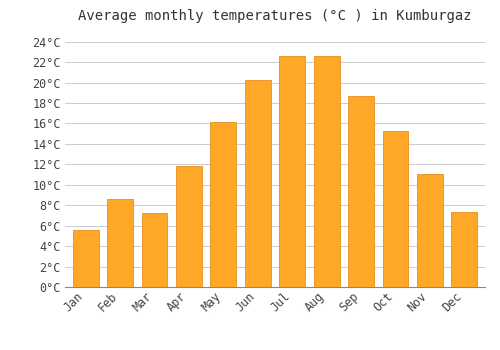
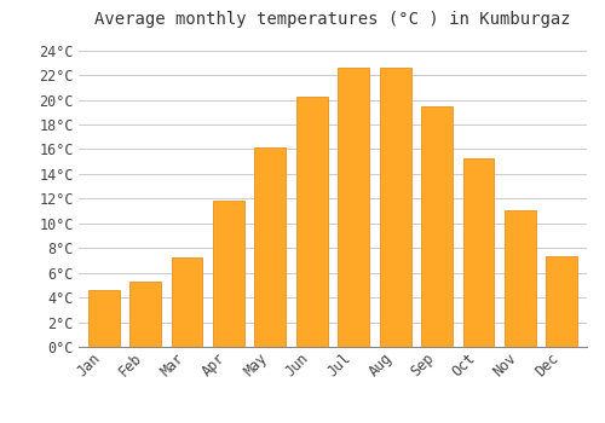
Jan: 5.6°C -> 4.6°C
Feb: 8.6°C -> 5.3°C
Sep: 18.7°C -> 19.5°C
